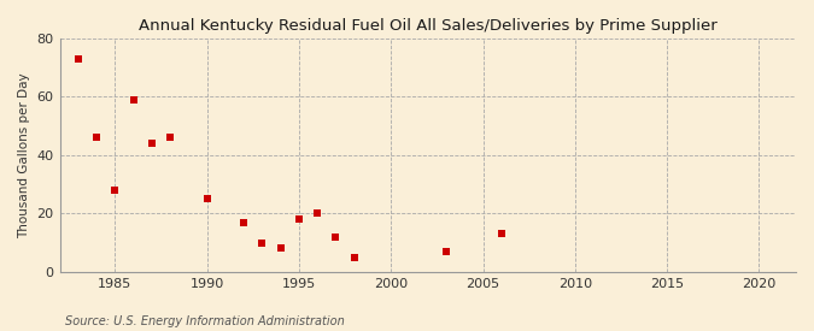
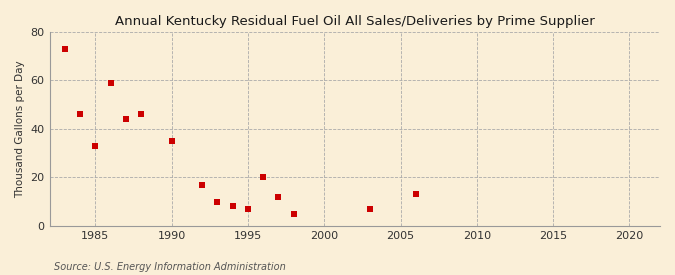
1985: 28 -> 33
1990: 25 -> 35
1995: 18 -> 7
